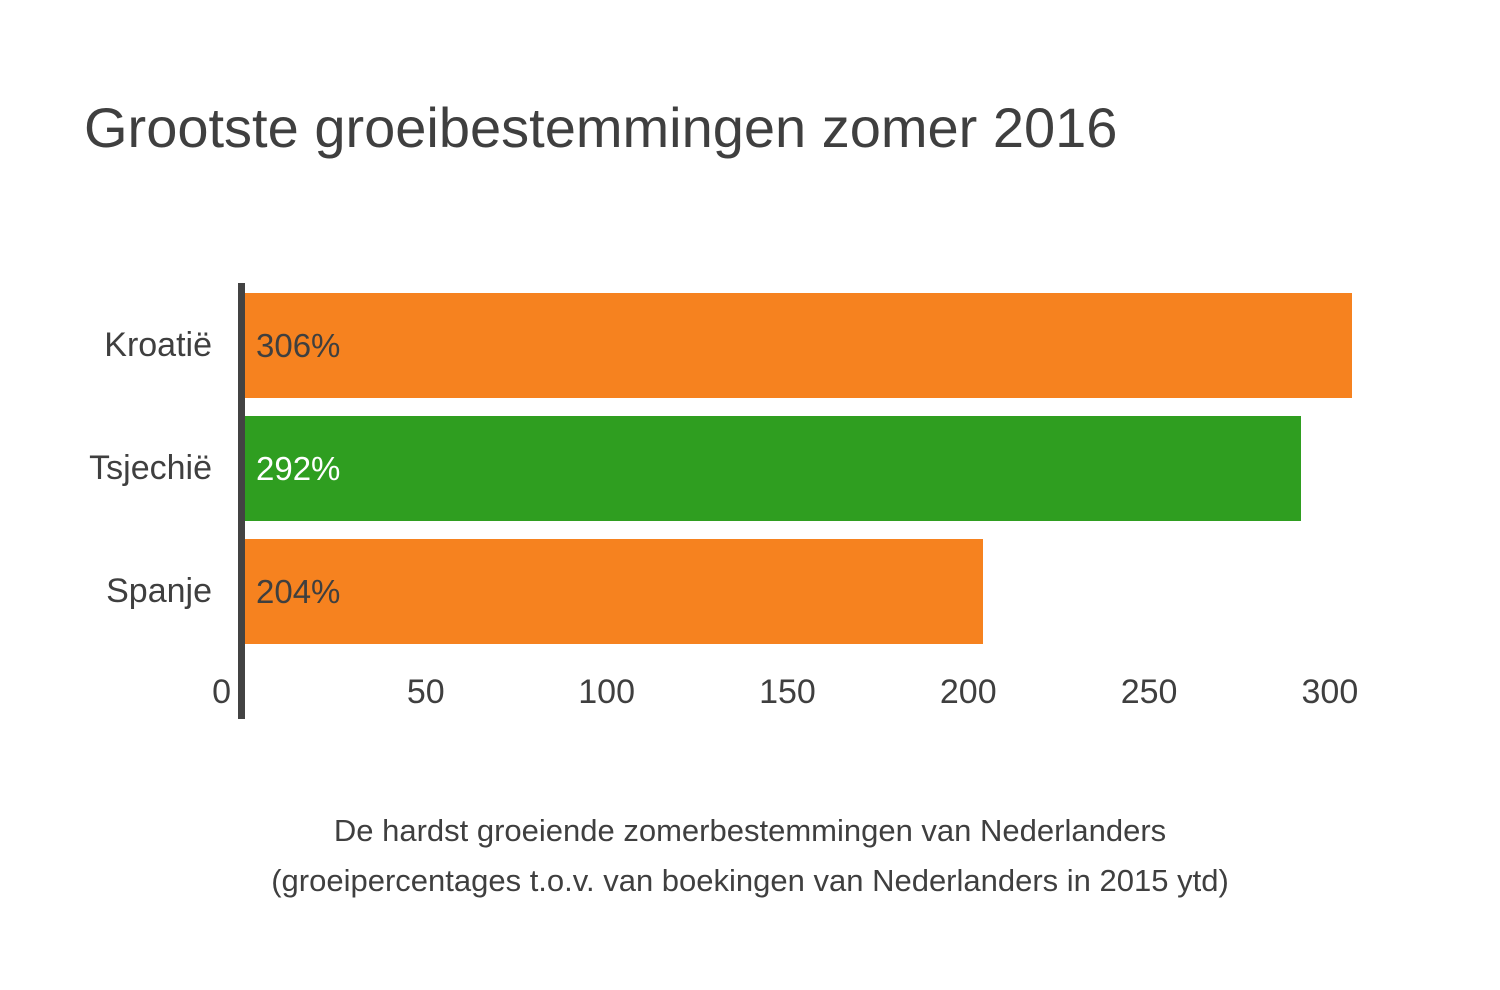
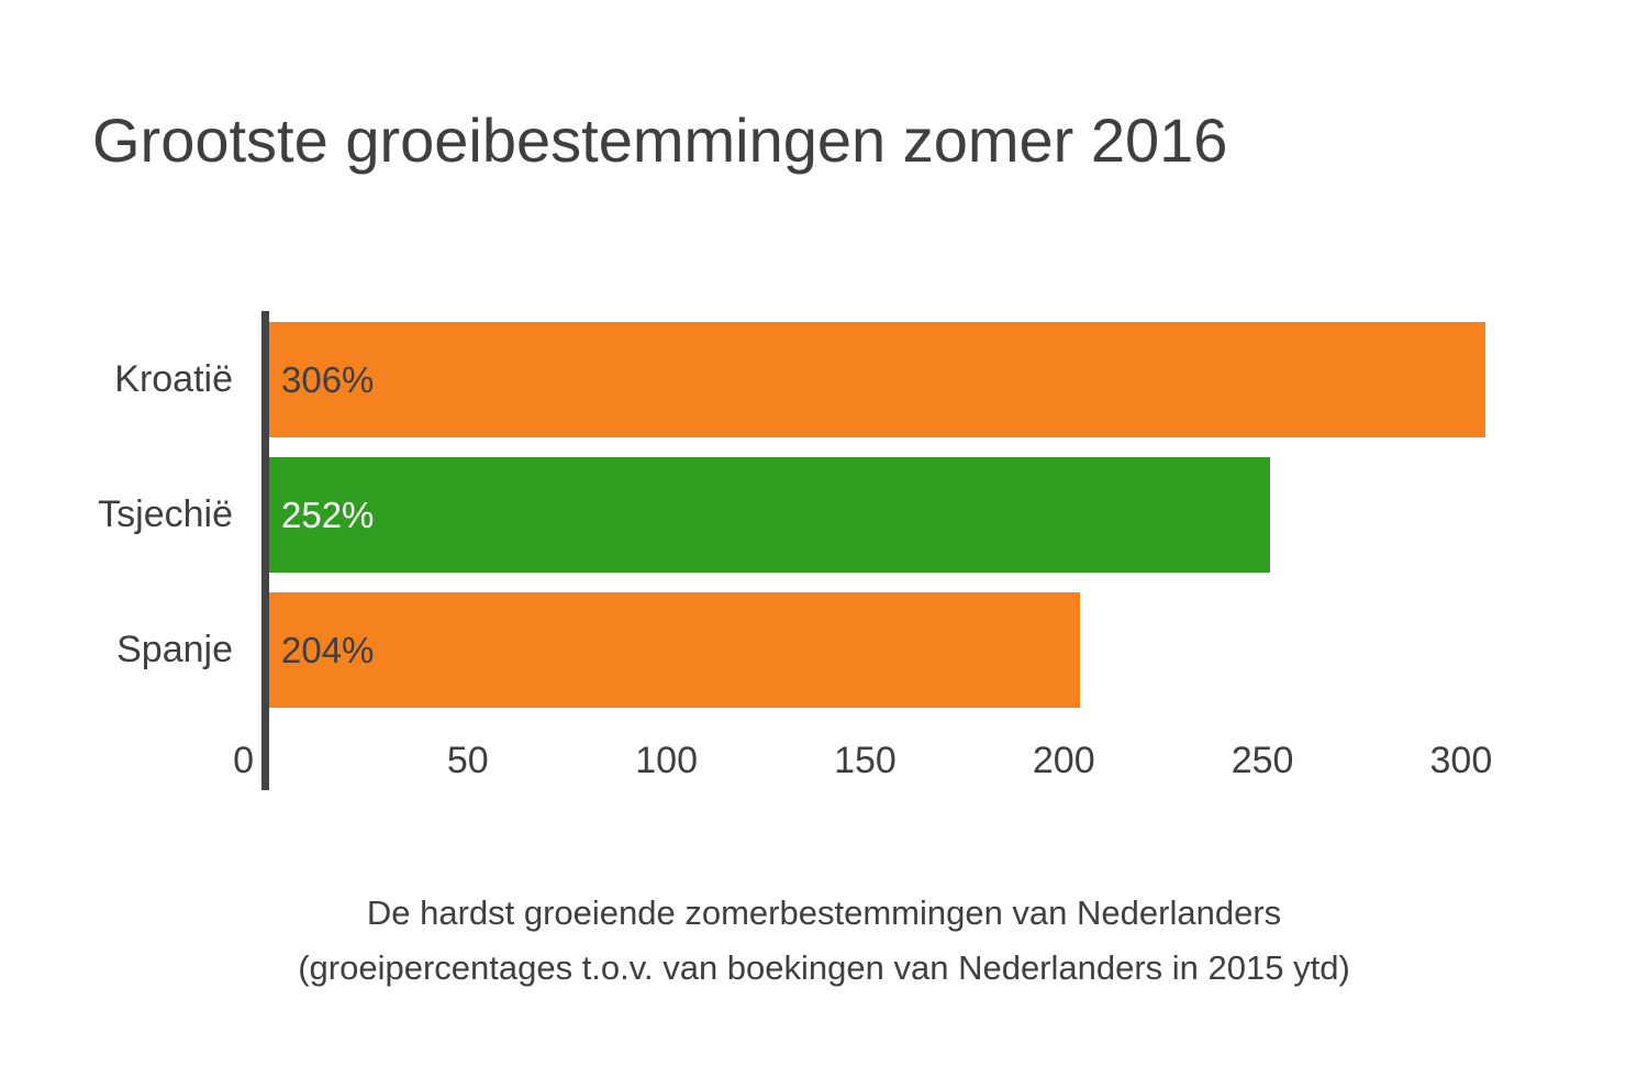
Tsjechië: 292% -> 252%
